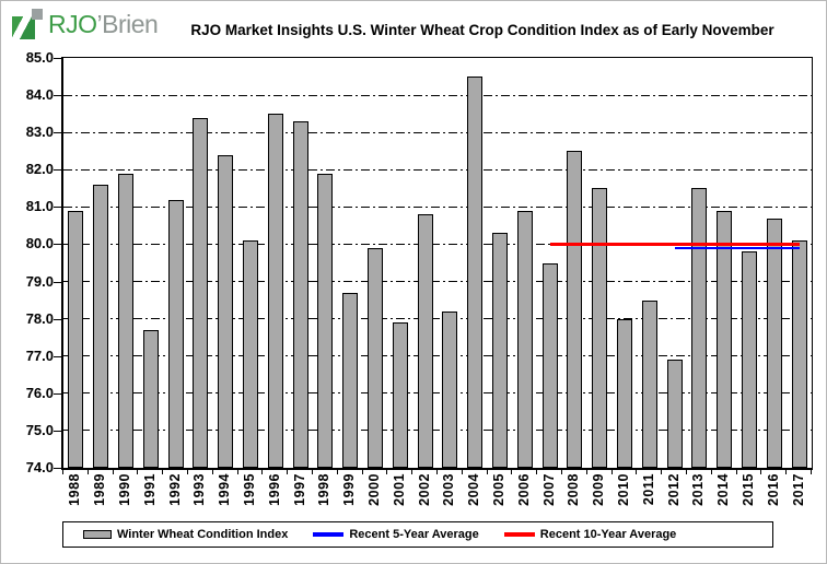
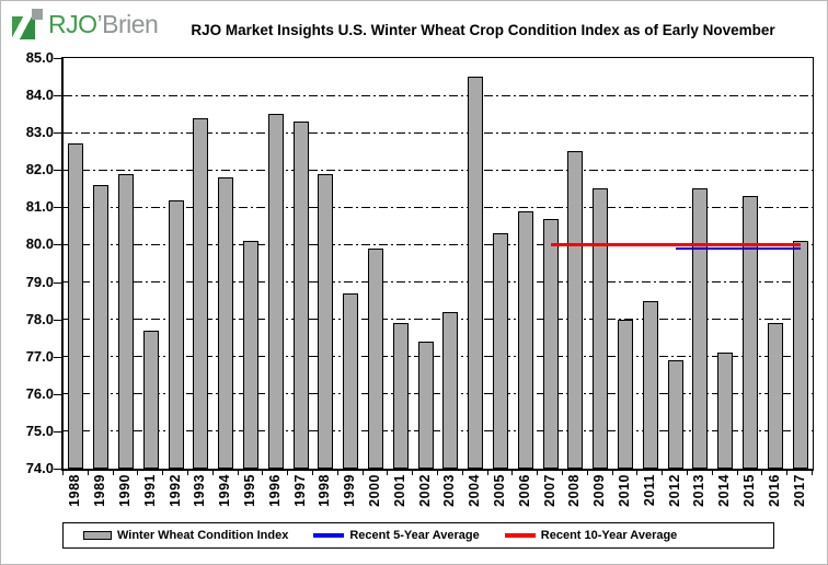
1988: 80.9 -> 82.7
1994: 82.4 -> 81.8
2002: 80.8 -> 77.4
2007: 79.5 -> 80.7
2014: 80.9 -> 77.1
2015: 79.8 -> 81.3
2016: 80.7 -> 77.9
